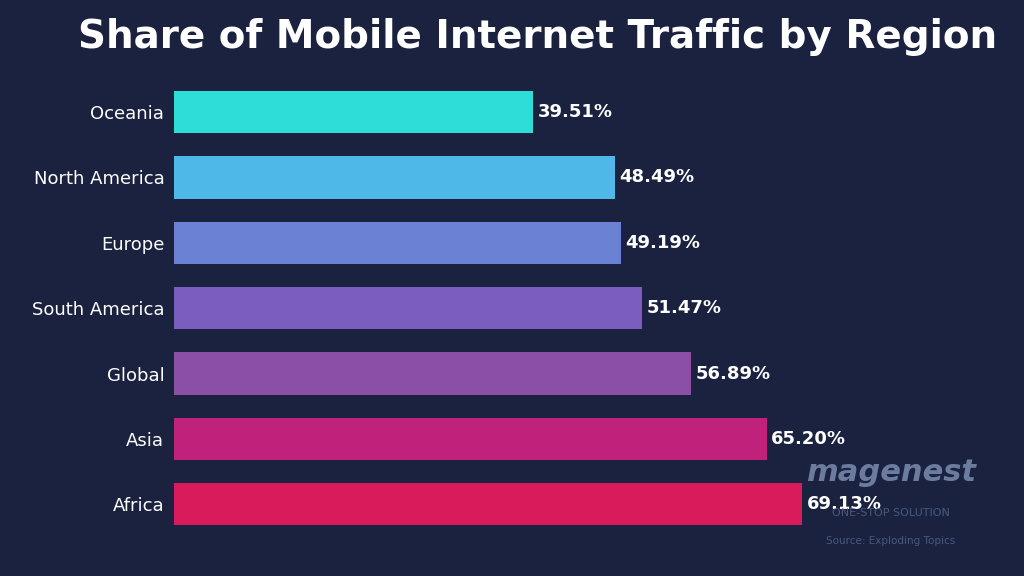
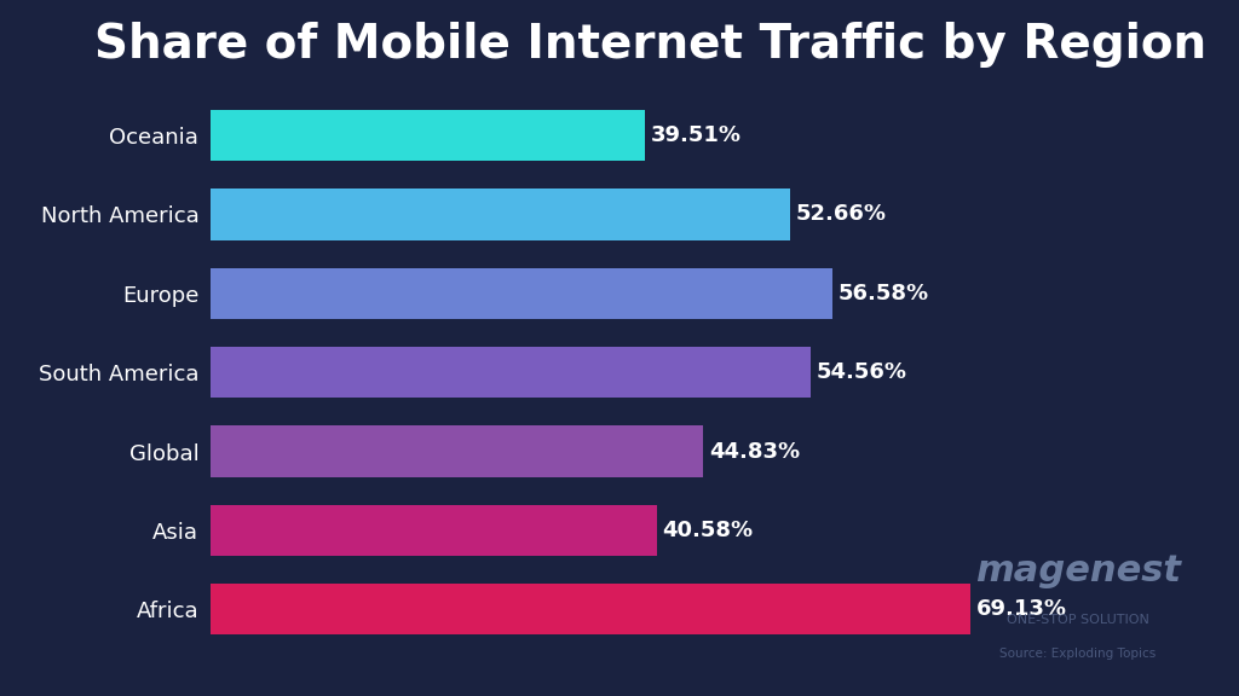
North America: 48.49% -> 52.66%
Europe: 49.19% -> 56.58%
South America: 51.47% -> 54.56%
Global: 56.89% -> 44.83%
Asia: 65.20% -> 40.58%
